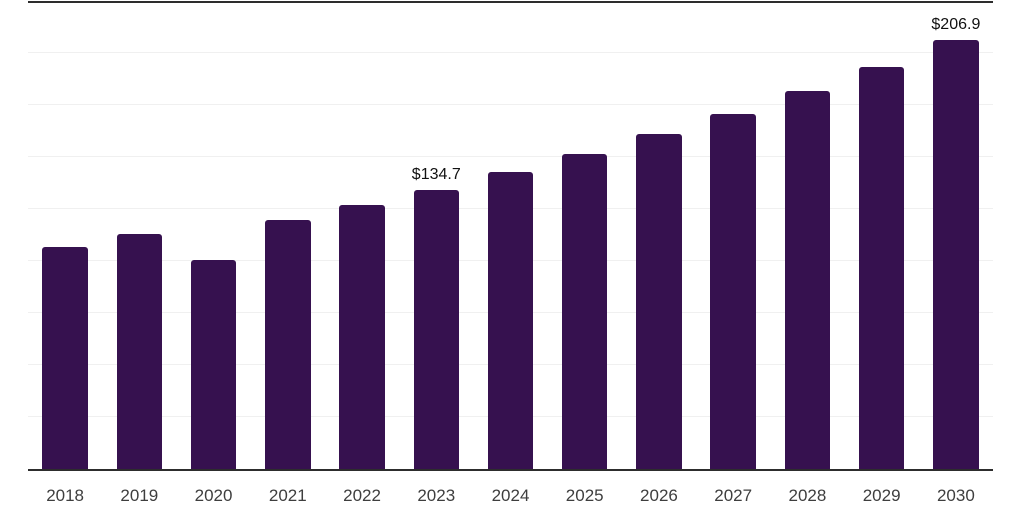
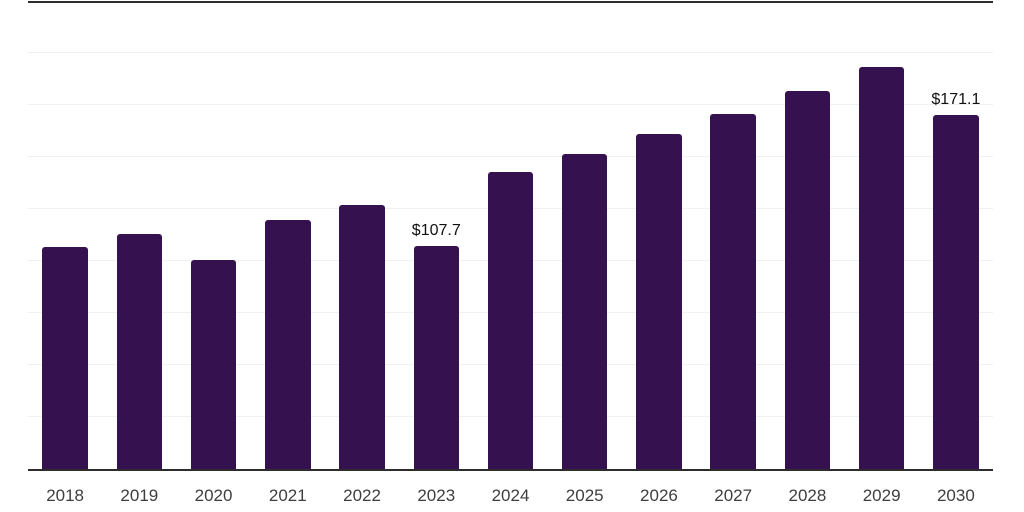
2023: $134.7 -> $107.7
2030: $206.9 -> $171.1
